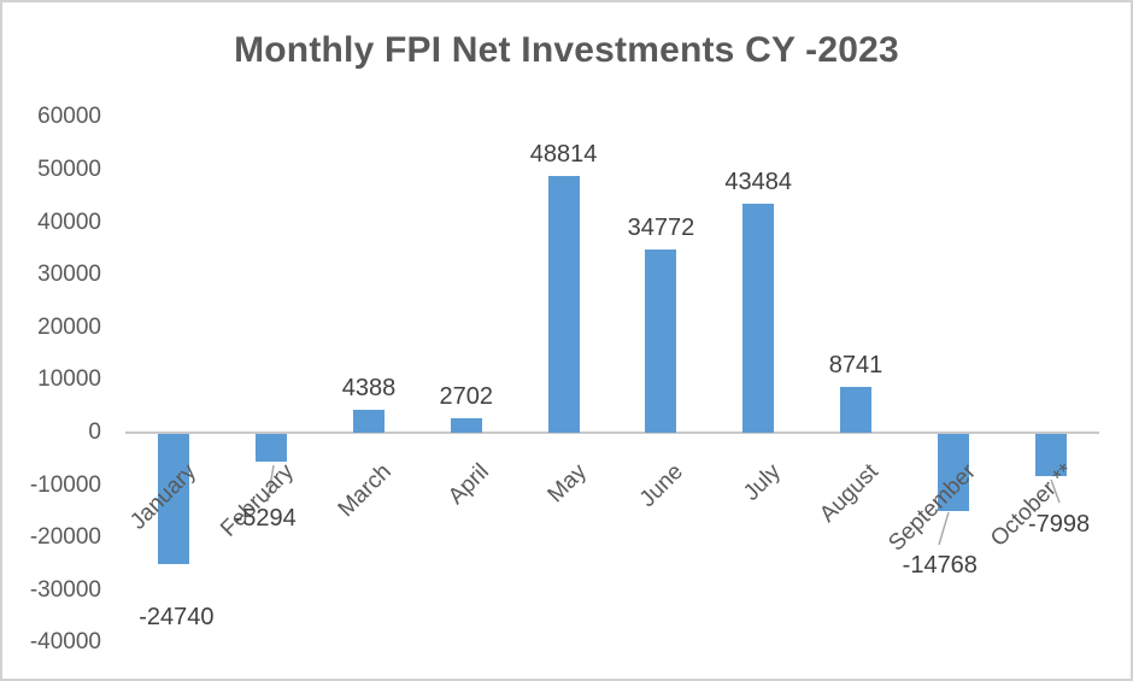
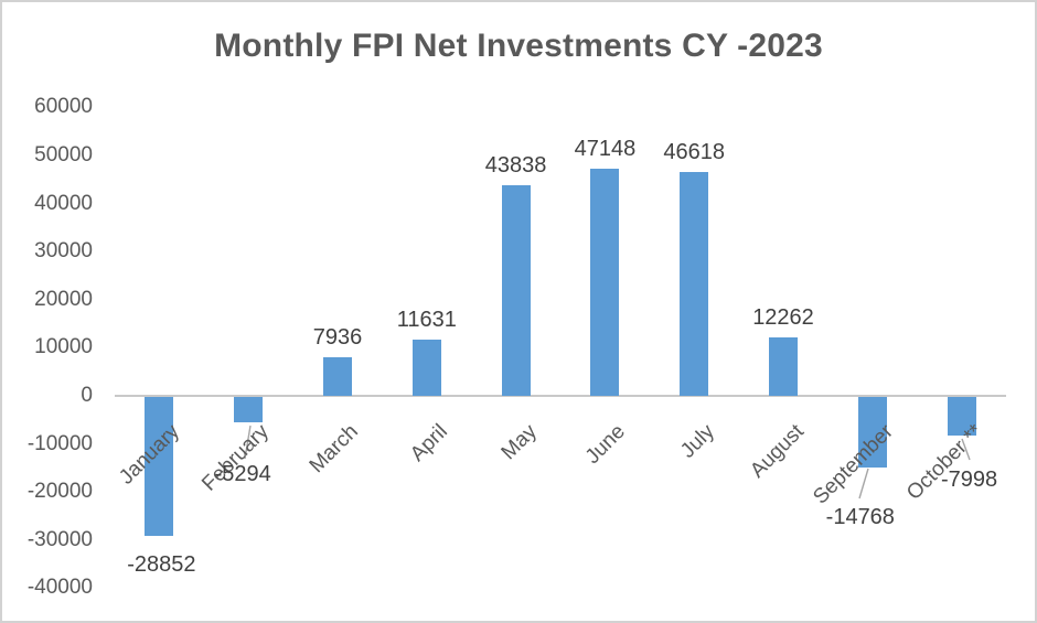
January: -24740 -> -28852
March: 4388 -> 7936
April: 2702 -> 11631
May: 48814 -> 43838
June: 34772 -> 47148
July: 43484 -> 46618
August: 8741 -> 12262
